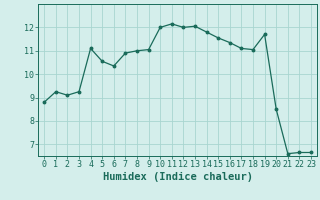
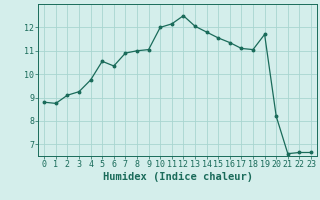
1: 9.25 -> 8.75
4: 11.10 -> 9.75
12: 12.00 -> 12.50
20: 8.50 -> 8.20
